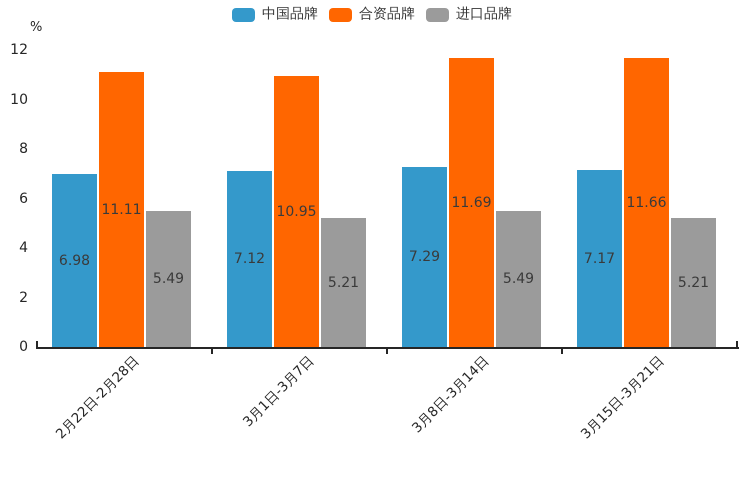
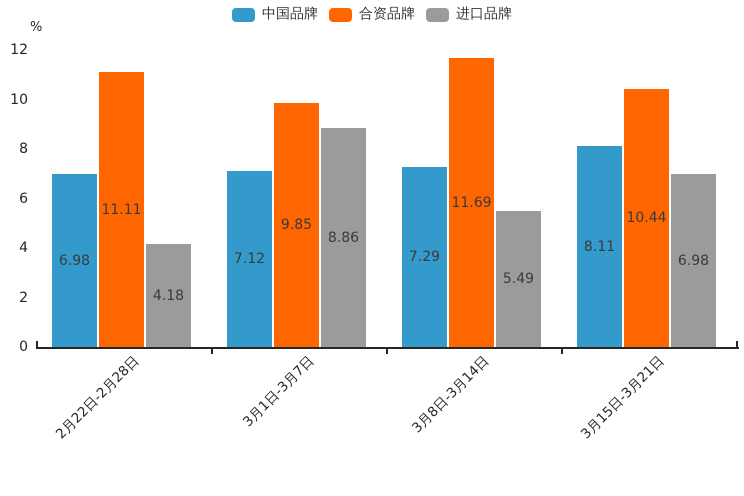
进口品牌/2月22日-2月28日: 5.49 -> 4.18
合资品牌/3月1日-3月7日: 10.95 -> 9.85
进口品牌/3月1日-3月7日: 5.21 -> 8.86
中国品牌/3月15日-3月21日: 7.17 -> 8.11
合资品牌/3月15日-3月21日: 11.66 -> 10.44
进口品牌/3月15日-3月21日: 5.21 -> 6.98
